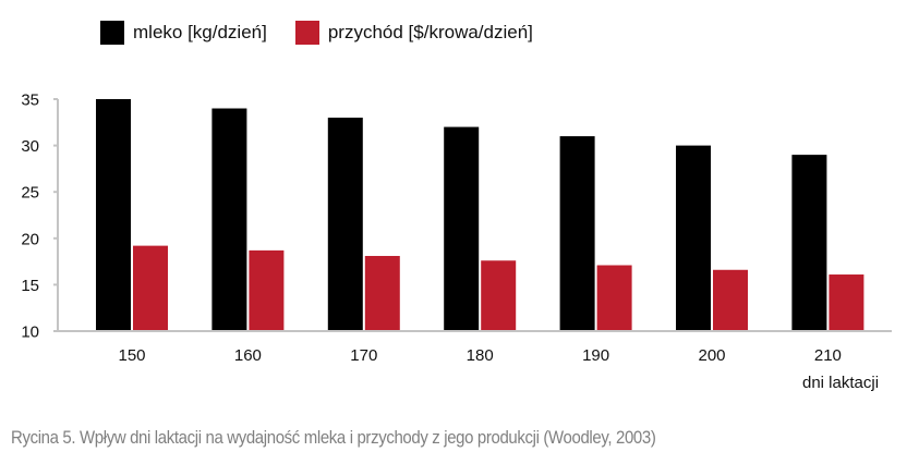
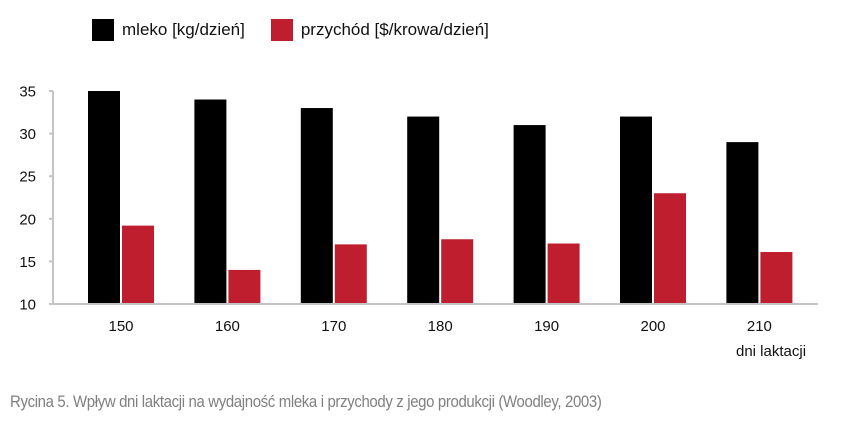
przychód [$/krowa/dzień]/160: 19 -> 14
przychód [$/krowa/dzień]/170: 18 -> 17
mleko [kg/dzień]/200: 30 -> 32
przychód [$/krowa/dzień]/200: 17 -> 23
